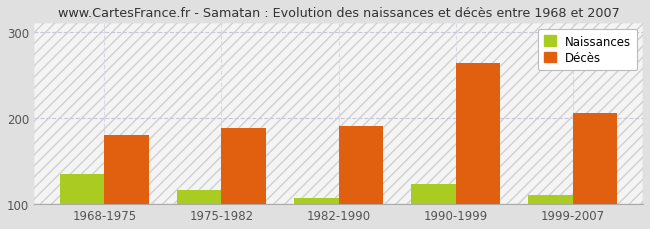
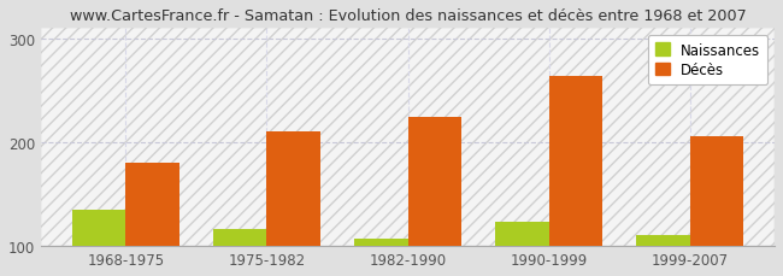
Décès/1975-1982: 188 -> 210
Décès/1982-1990: 190 -> 224
